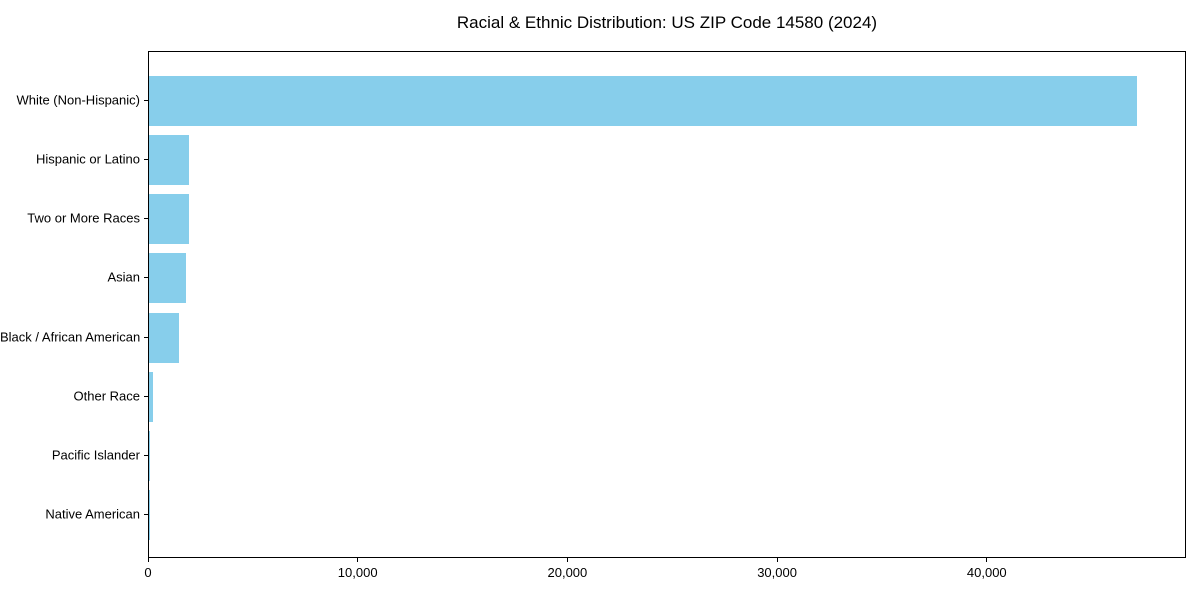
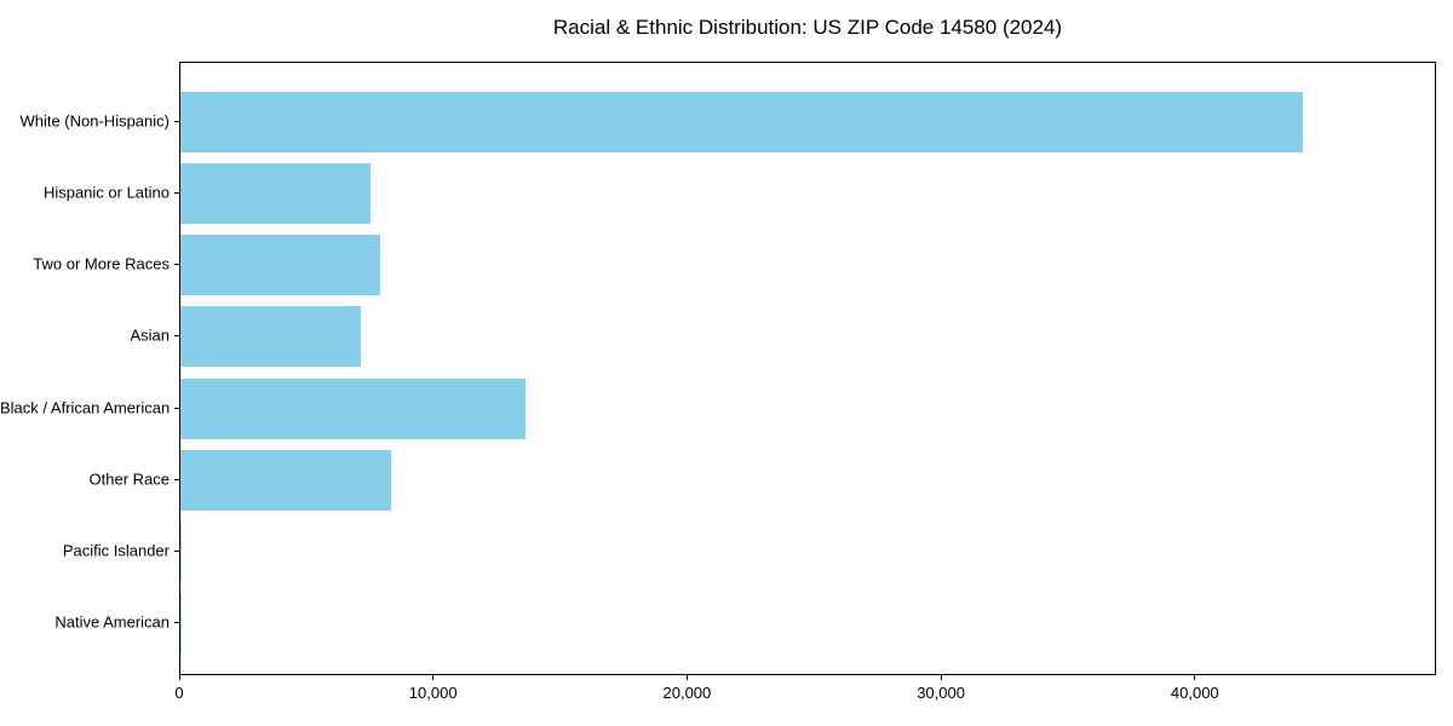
White (Non-Hispanic): 47200 -> 44300
Hispanic or Latino: 1900 -> 7500
Two or More Races: 1900 -> 7900
Asian: 1800 -> 7100
Black / African American: 1400 -> 13600
Other Race: 200 -> 8300
